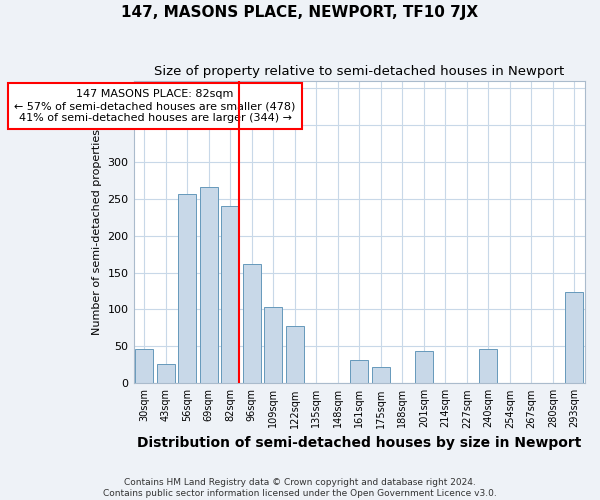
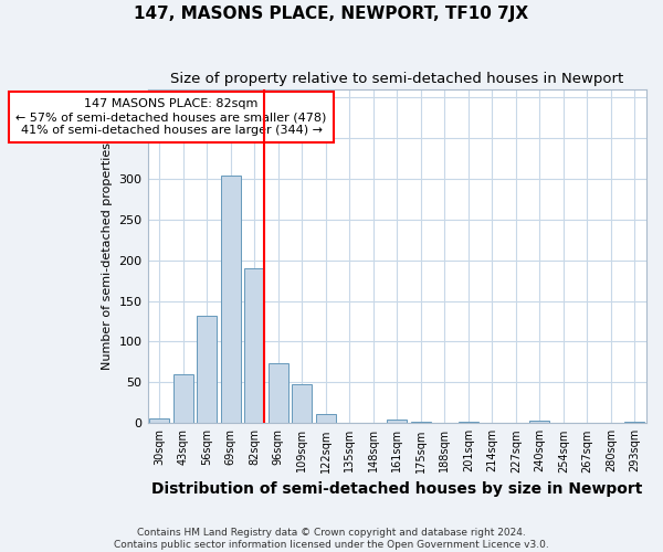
30sqm: 46 -> 6
43sqm: 26 -> 60
56sqm: 256 -> 132
69sqm: 266 -> 304
82sqm: 240 -> 190
96sqm: 162 -> 73
109sqm: 104 -> 48
122sqm: 78 -> 11
161sqm: 32 -> 5
175sqm: 22 -> 2
201sqm: 44 -> 2
240sqm: 46 -> 3
293sqm: 124 -> 2
